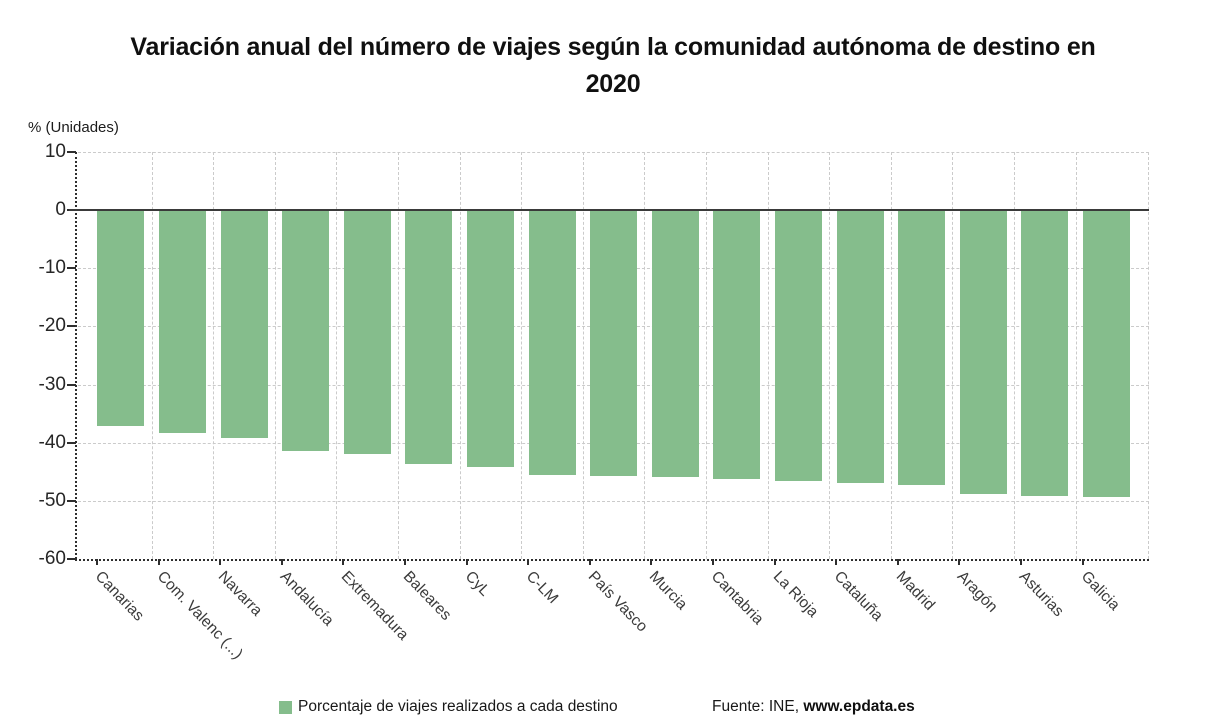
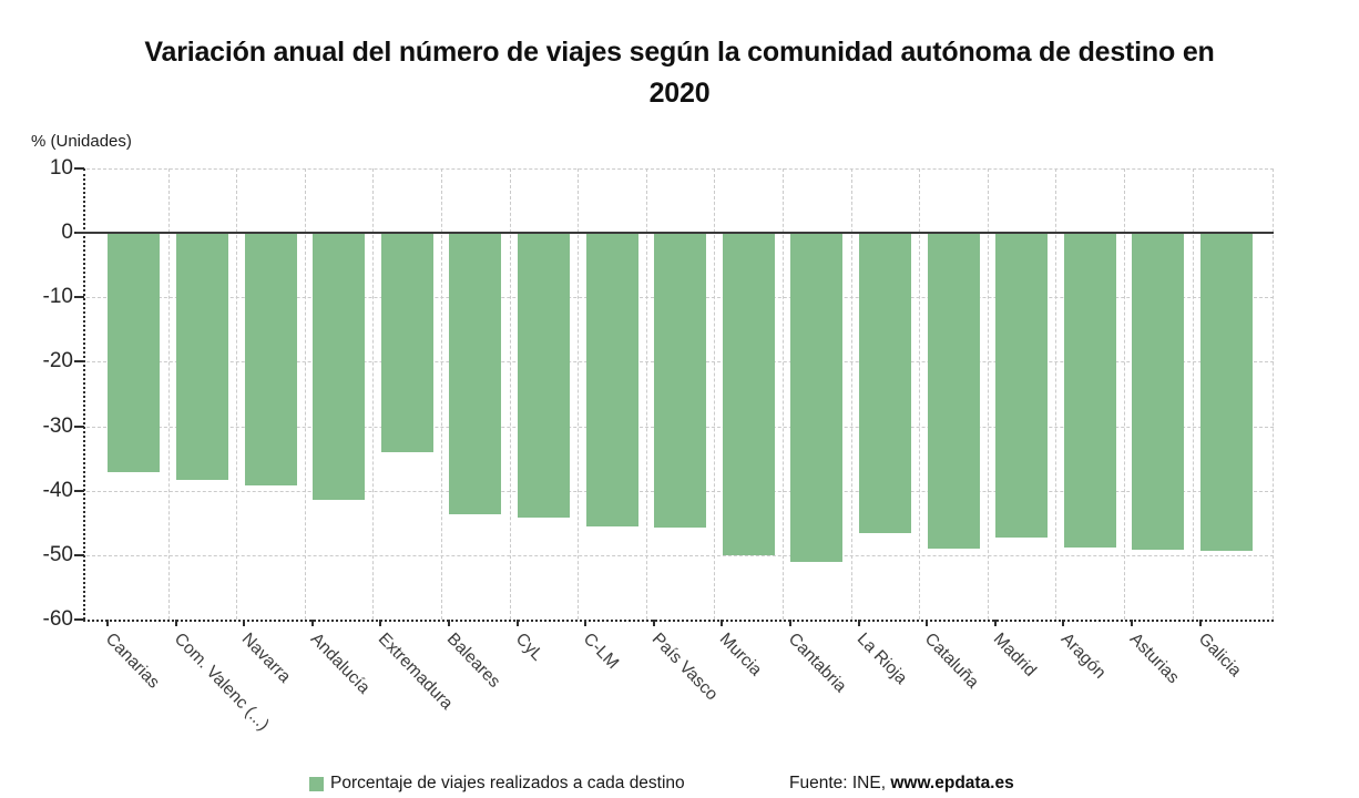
Extremadura: -42 -> -34
Murcia: -46 -> -50
Cantabria: -46 -> -51
Cataluña: -47 -> -49
